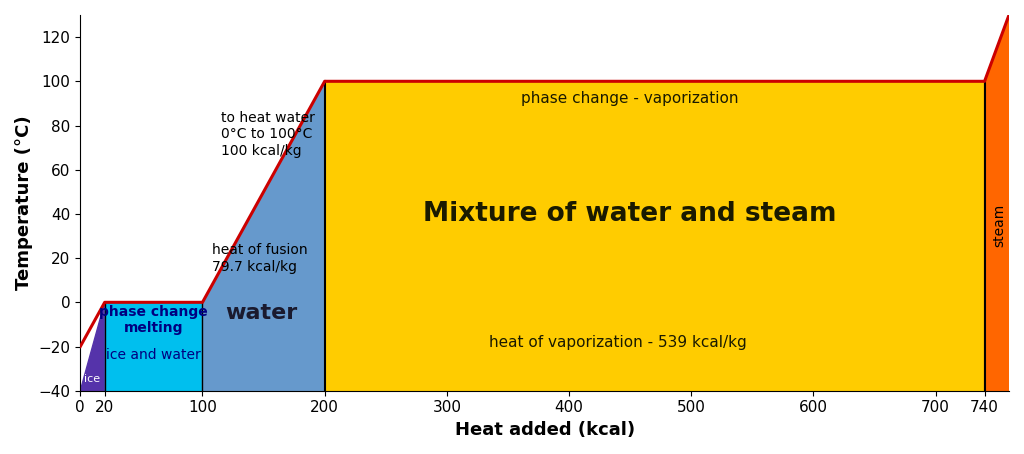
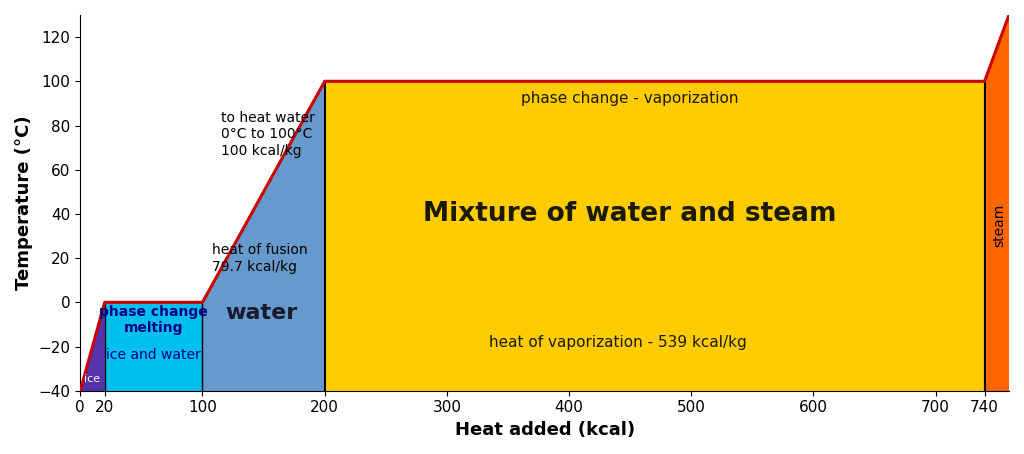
0: -20 -> -40
